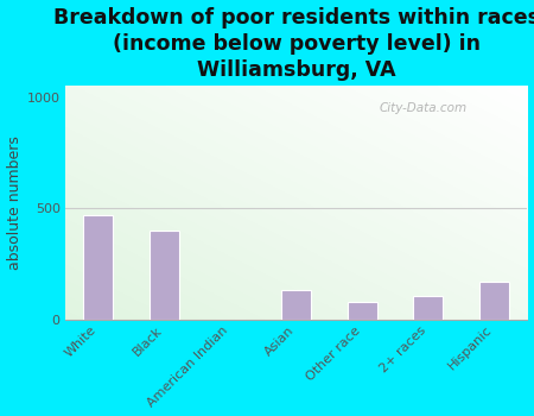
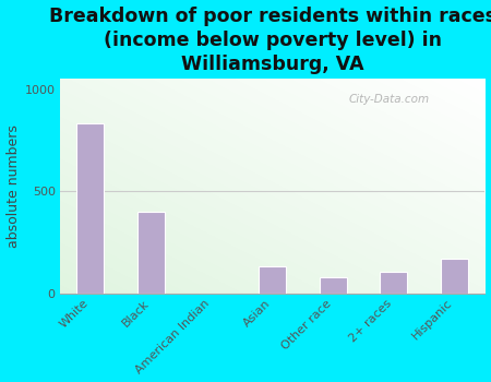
White: 470 -> 830
